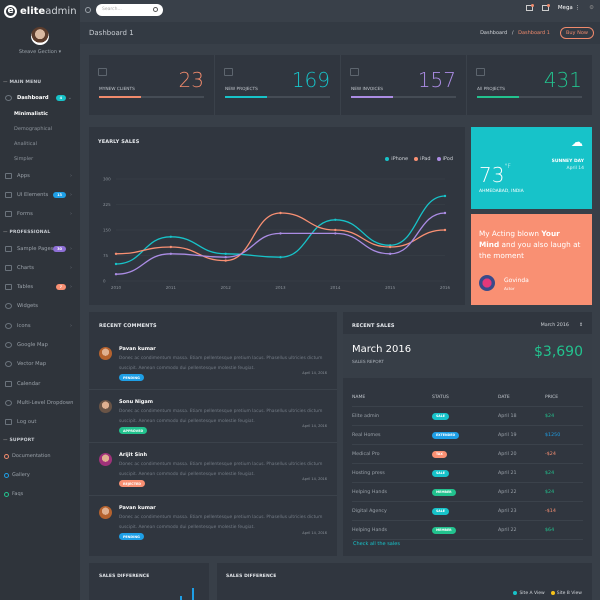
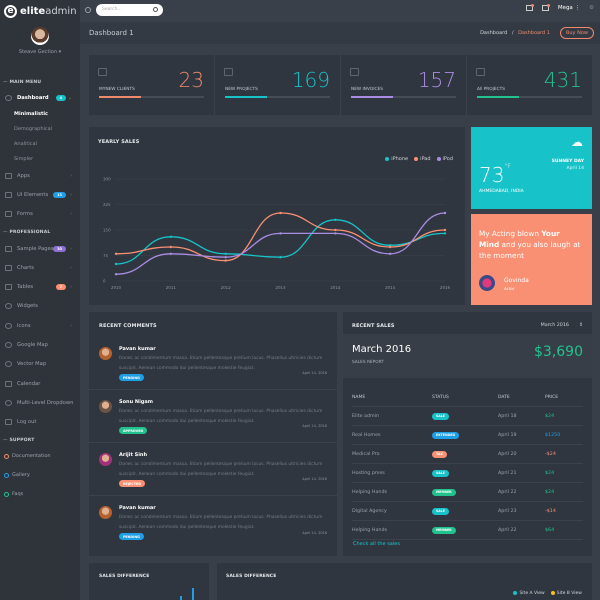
iPhone/2016: 250 -> 140
